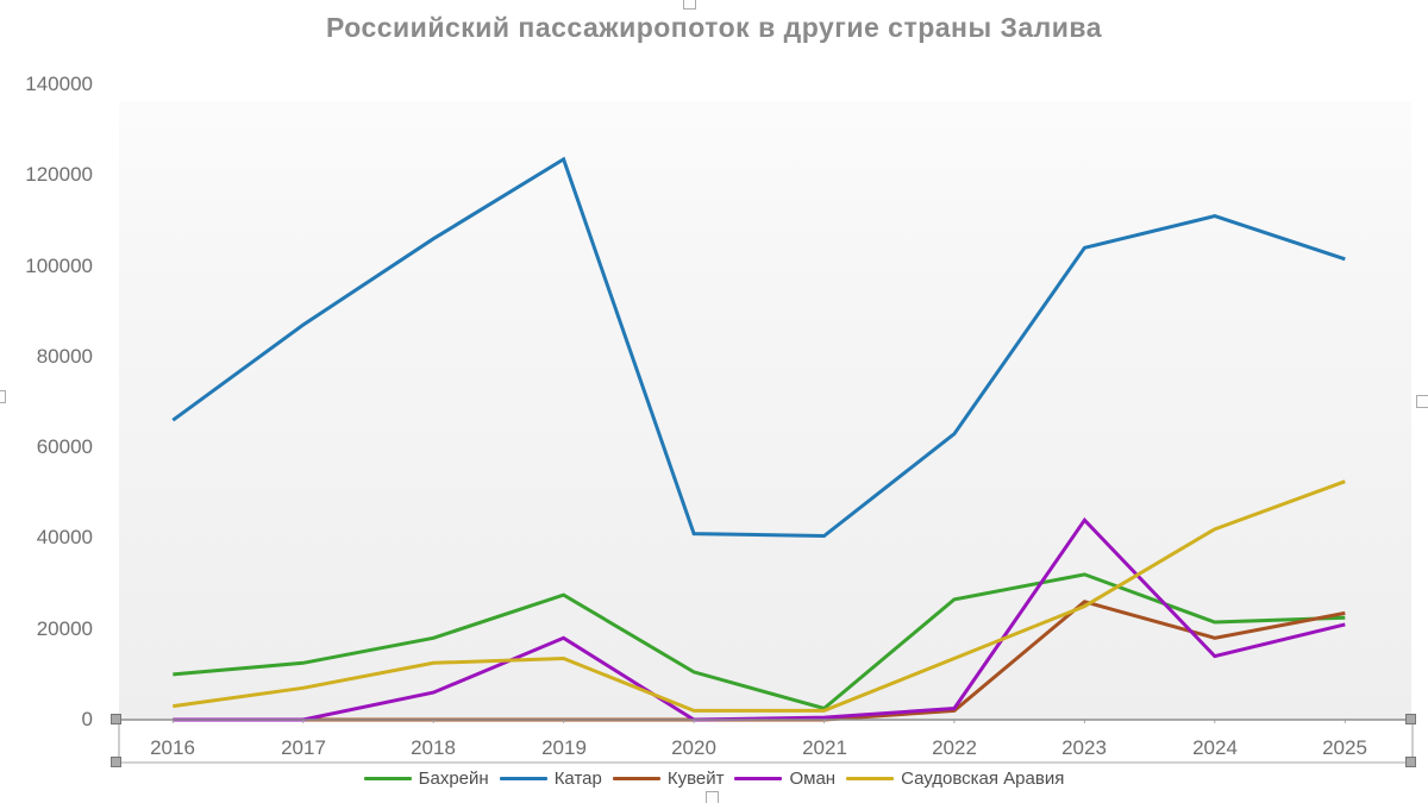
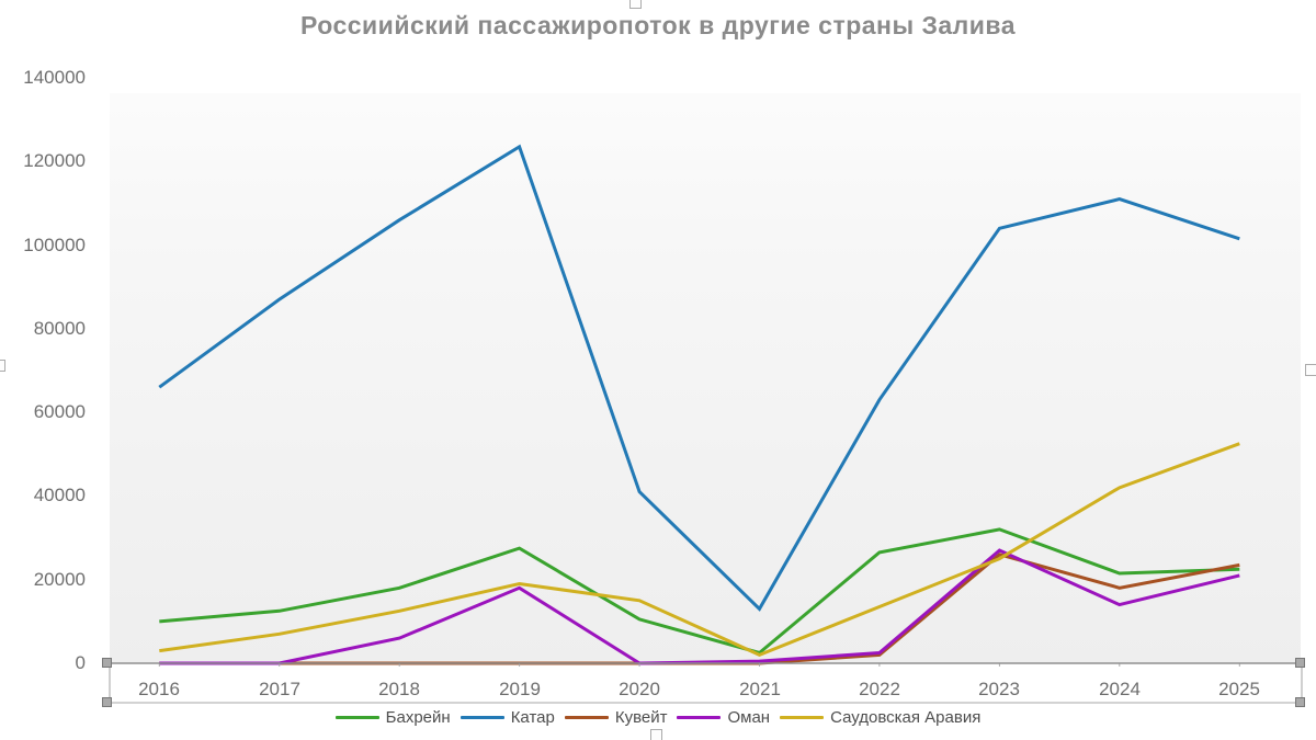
Саудовская Аравия/2019: 14000 -> 19000
Саудовская Аравия/2020: 2000 -> 15000
Катар/2021: 40000 -> 13000
Оман/2023: 44000 -> 27000
